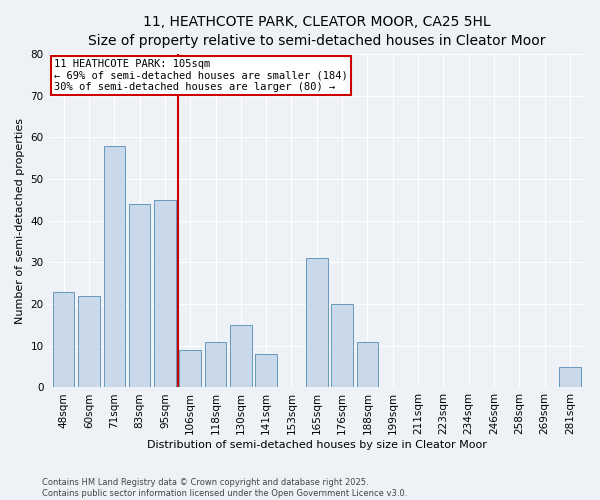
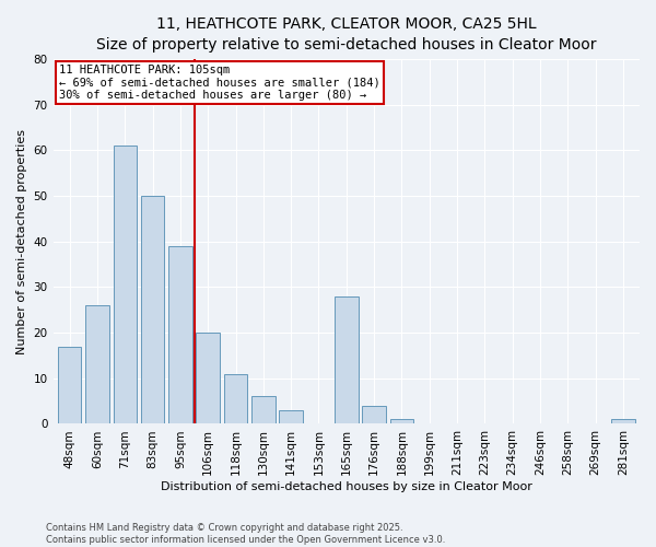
48sqm: 23 -> 17
60sqm: 22 -> 26
71sqm: 58 -> 61
83sqm: 44 -> 50
95sqm: 45 -> 39
106sqm: 9 -> 20
130sqm: 15 -> 6
141sqm: 8 -> 3
165sqm: 31 -> 28
176sqm: 20 -> 4
188sqm: 11 -> 1
281sqm: 5 -> 1
